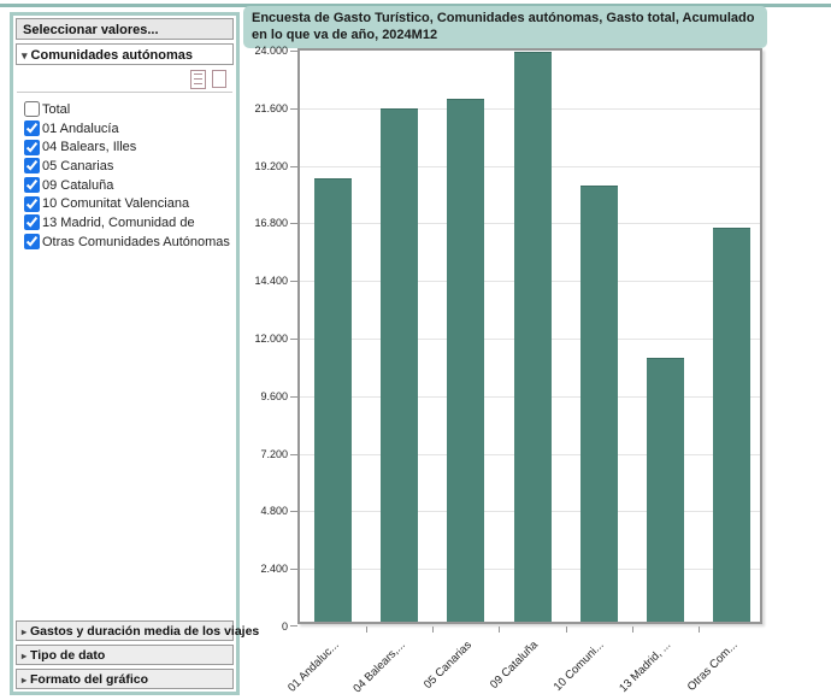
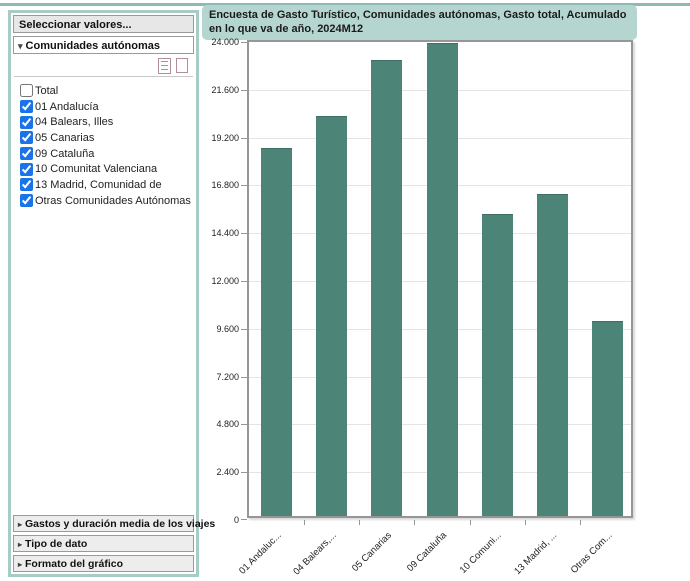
04 Balears,...: 21400 -> 20100
05 Canarias: 21800 -> 22900
10 Comuni...: 18200 -> 15200
13 Madrid, ...: 11000 -> 16200
Otras Com...: 16400 -> 9800
